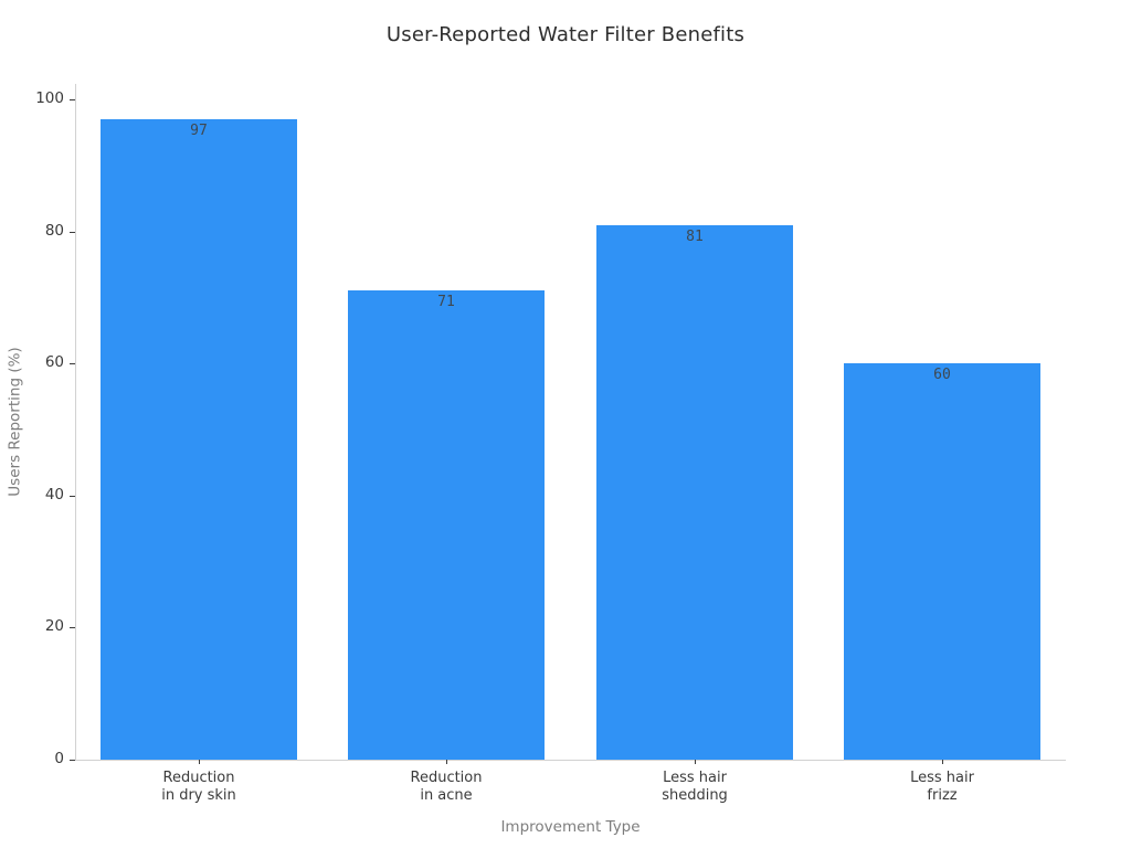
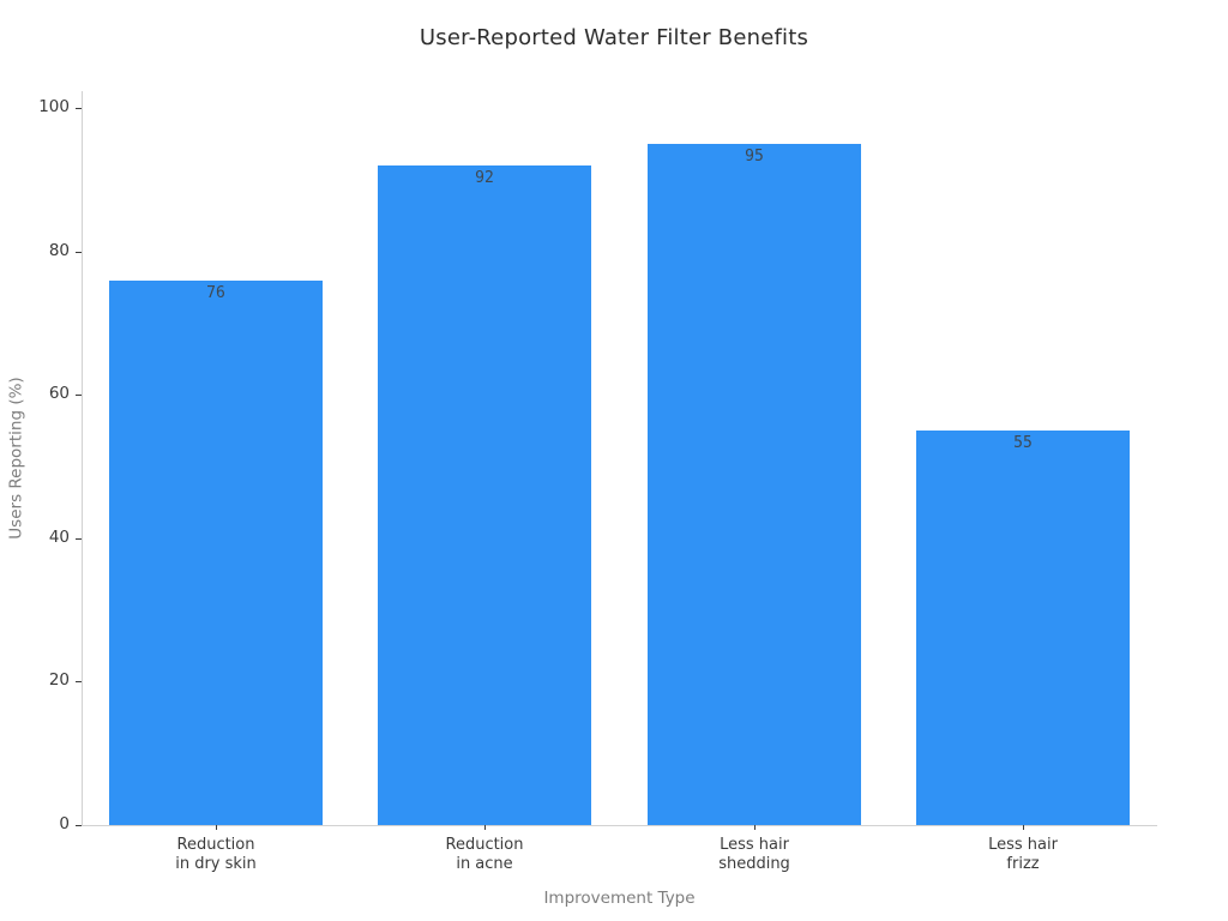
Reduction in dry skin: 97 -> 76
Reduction in acne: 71 -> 92
Less hair shedding: 81 -> 95
Less hair frizz: 60 -> 55
